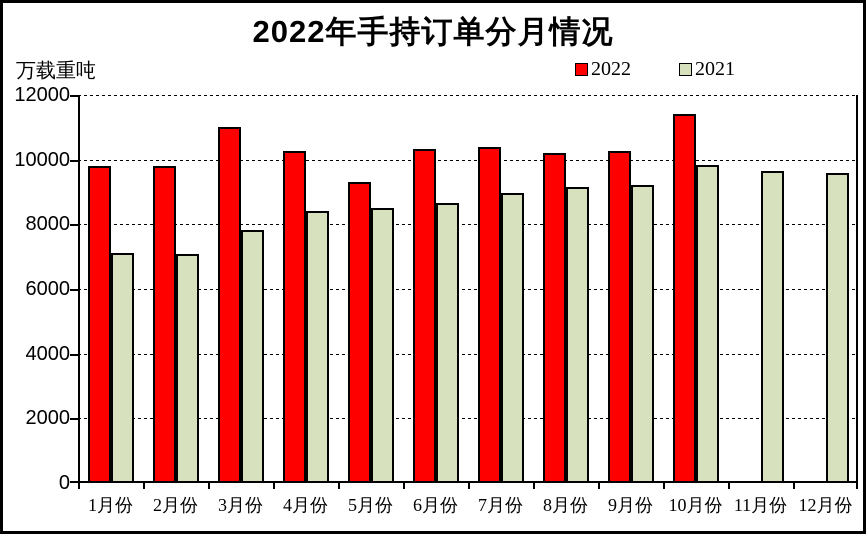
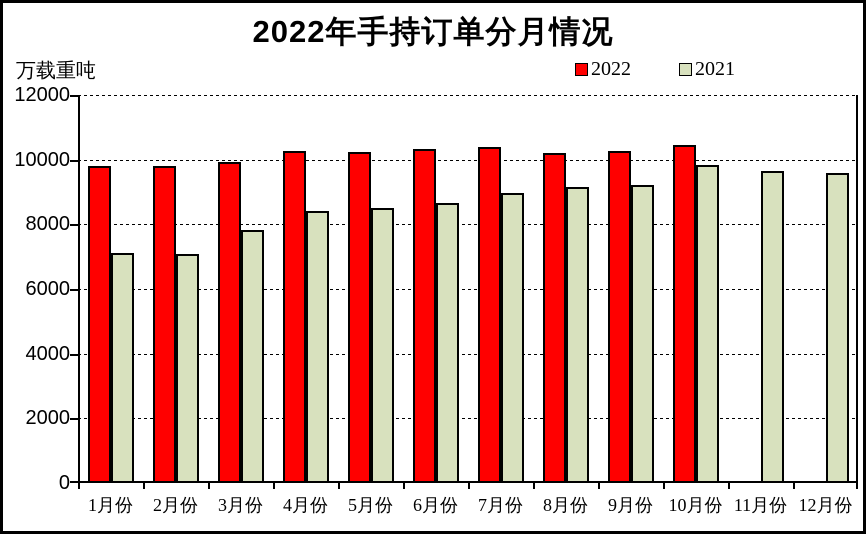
2022/3月份: 11000 -> 9900
2022/5月份: 9300 -> 10200
2022/10月份: 11400 -> 10400
